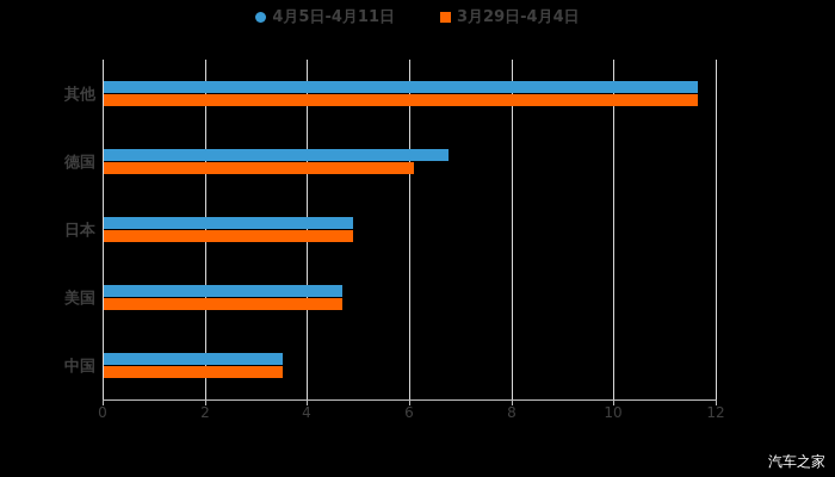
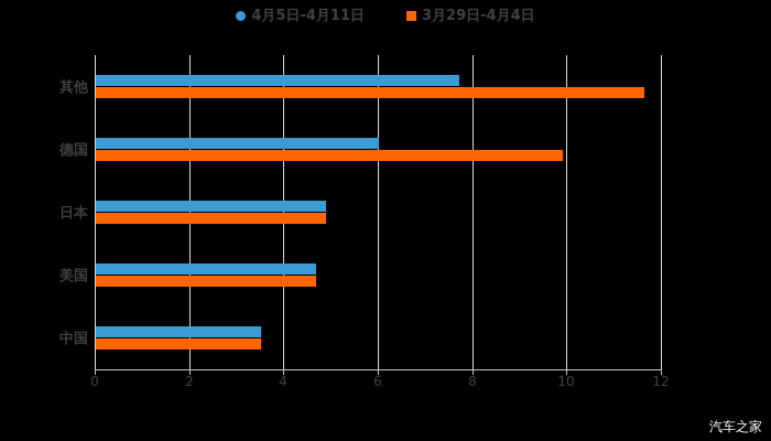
4月5日-4月11日/其他: 11.6 -> 7.7
4月5日-4月11日/德国: 6.8 -> 6.0
3月29日-4月4日/德国: 6.1 -> 9.9
